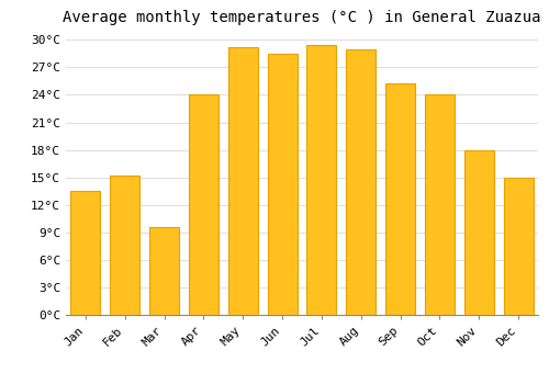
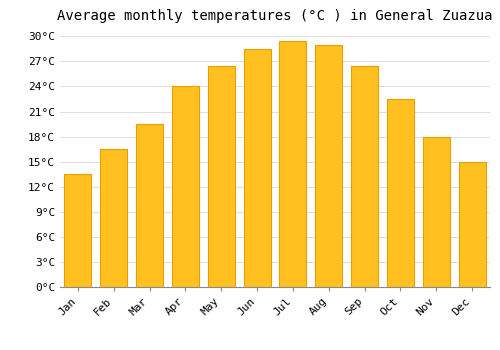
Feb: 15.2°C -> 16.5°C
Mar: 9.6°C -> 19.5°C
May: 29.2°C -> 26.5°C
Sep: 25.2°C -> 26.5°C
Oct: 24.0°C -> 22.5°C
